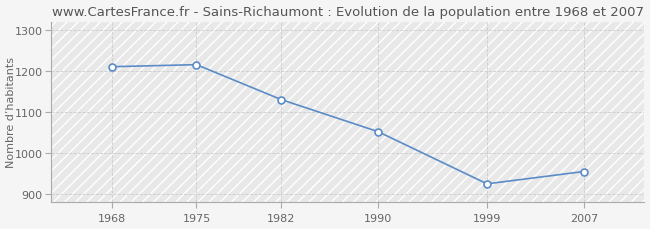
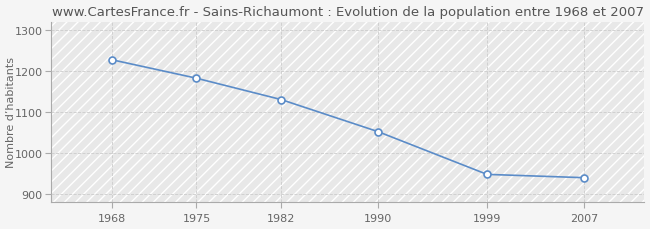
1968: 1210 -> 1227
1975: 1215 -> 1182
1999: 925 -> 948
2007: 955 -> 940
